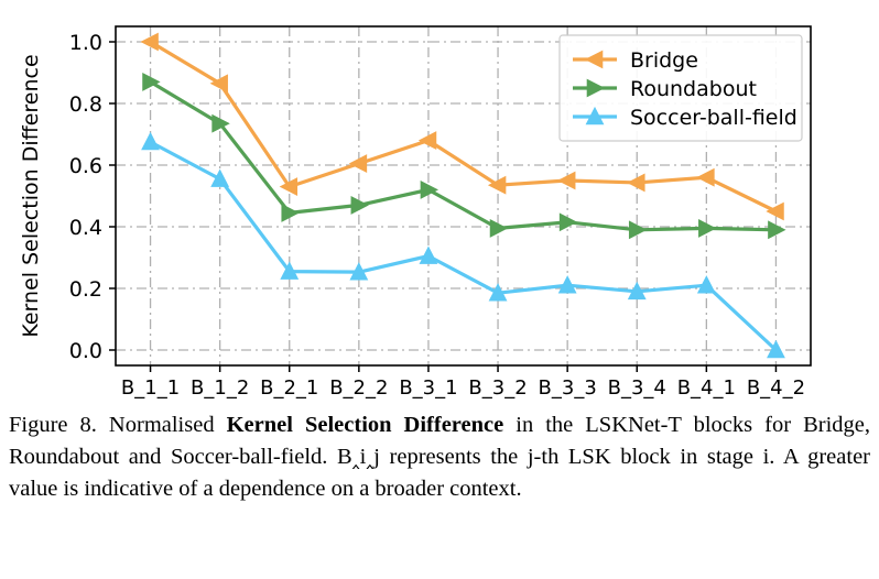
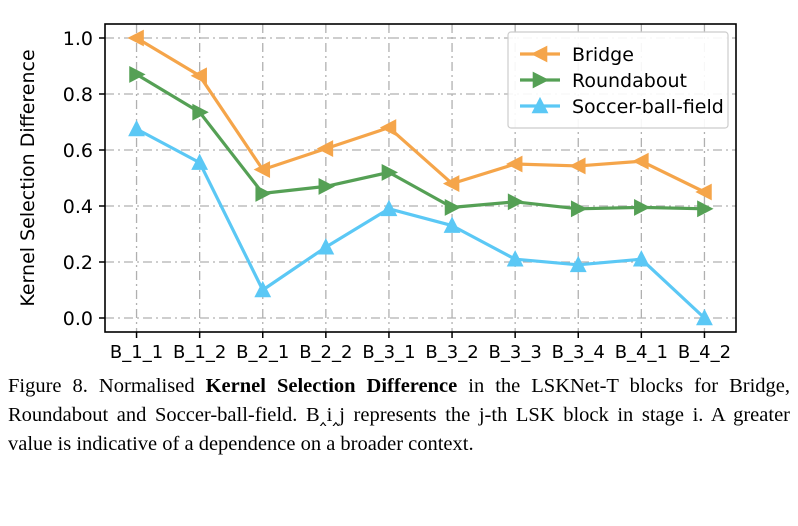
Soccer-ball-field/B_2_1: 0.26 -> 0.10
Soccer-ball-field/B_3_1: 0.30 -> 0.39
Bridge/B_3_2: 0.54 -> 0.48
Soccer-ball-field/B_3_2: 0.18 -> 0.33
